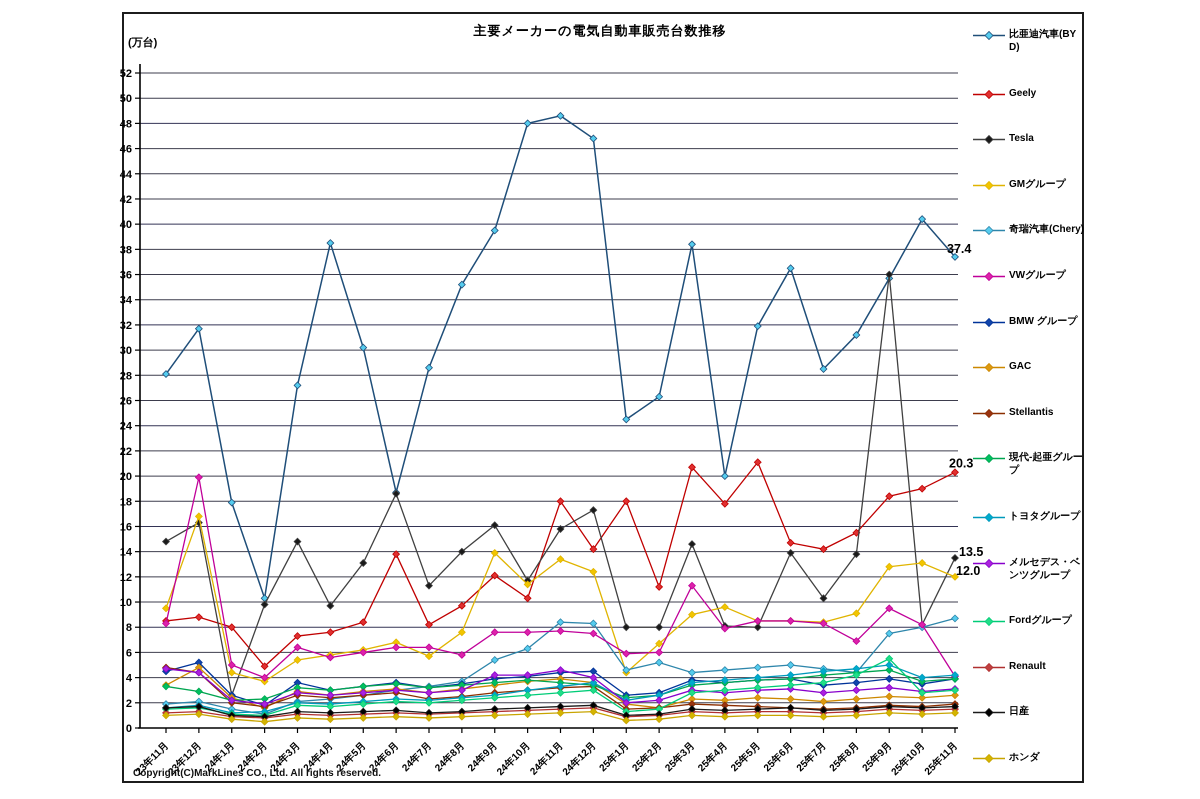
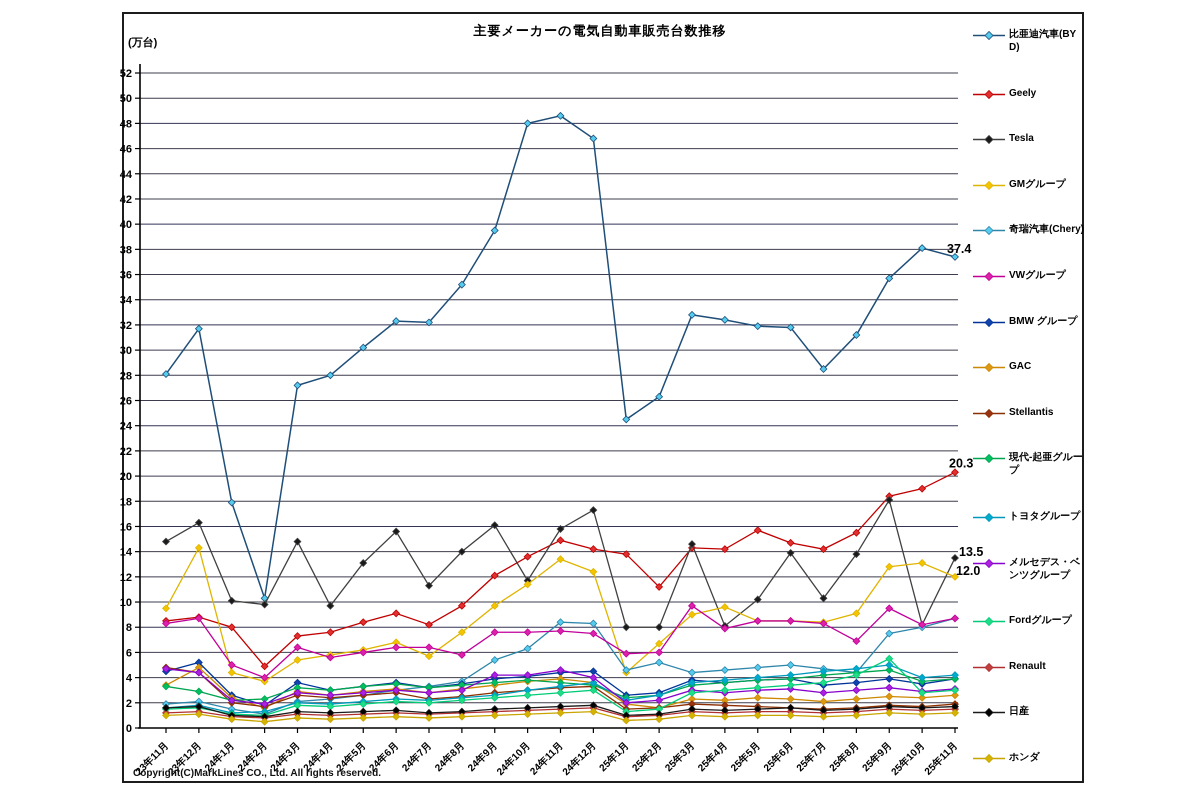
GMグループ/23年12月: 16.8 -> 14.3
VWグループ/23年12月: 19.9 -> 8.7
Tesla/24年1月: 2.6 -> 10.1
比亜迪汽車(BYD)/24年4月: 38.5 -> 28.0
比亜迪汽車(BYD)/24年6月: 18.7 -> 32.3
Geely/24年6月: 13.8 -> 9.1
Tesla/24年6月: 18.6 -> 15.6
比亜迪汽車(BYD)/24年7月: 28.6 -> 32.2
GMグループ/24年9月: 13.9 -> 9.7
Geely/24年10月: 10.3 -> 13.6
Geely/24年11月: 18.0 -> 14.9
Geely/25年1月: 18.0 -> 13.8
比亜迪汽車(BYD)/25年3月: 38.4 -> 32.8
Geely/25年3月: 20.7 -> 14.3
VWグループ/25年3月: 11.3 -> 9.7
比亜迪汽車(BYD)/25年4月: 20.0 -> 32.4
Geely/25年4月: 17.8 -> 14.2
Geely/25年5月: 21.1 -> 15.7
Tesla/25年5月: 8.0 -> 10.2
比亜迪汽車(BYD)/25年6月: 36.5 -> 31.8
Tesla/25年9月: 36.0 -> 18.1
比亜迪汽車(BYD)/25年10月: 40.4 -> 38.1
VWグループ/25年11月: 4.1 -> 8.7
